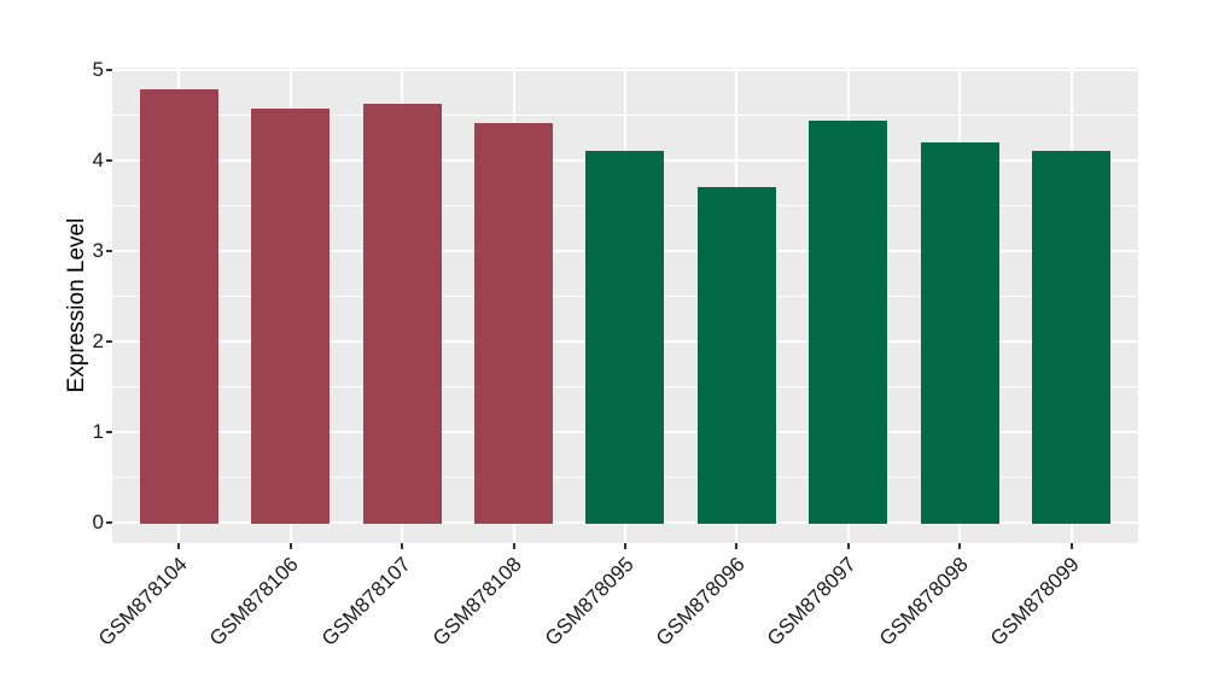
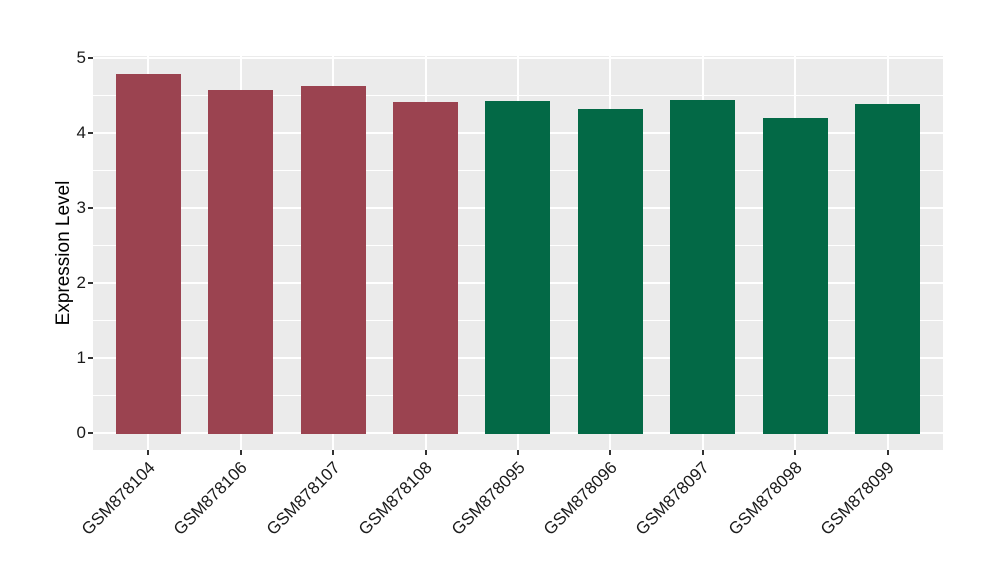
GSM878095: 4.1 -> 4.4
GSM878096: 3.7 -> 4.3
GSM878099: 4.1 -> 4.4
